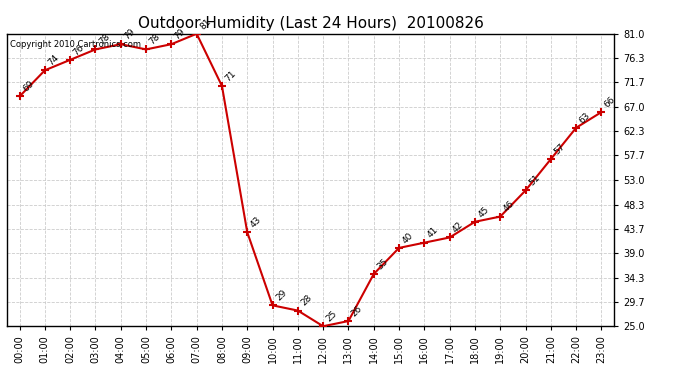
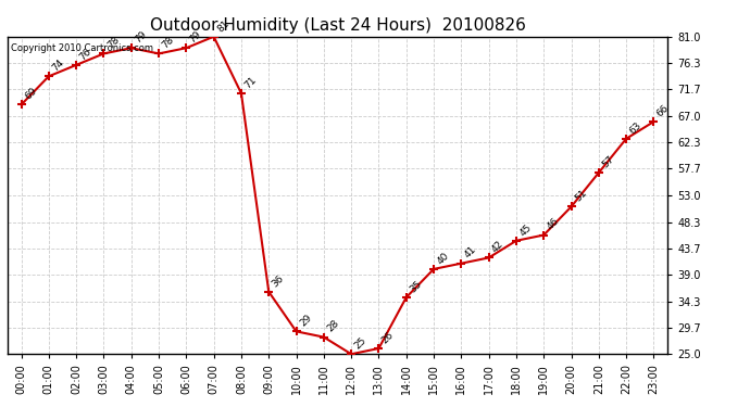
09:00: 43 -> 36
